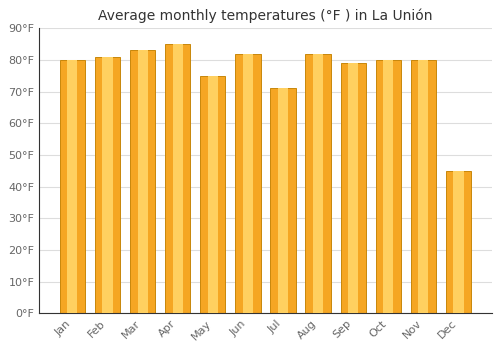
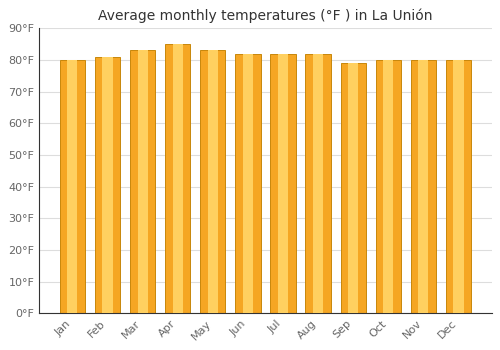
May: 75°F -> 83°F
Jul: 71°F -> 82°F
Dec: 45°F -> 80°F
